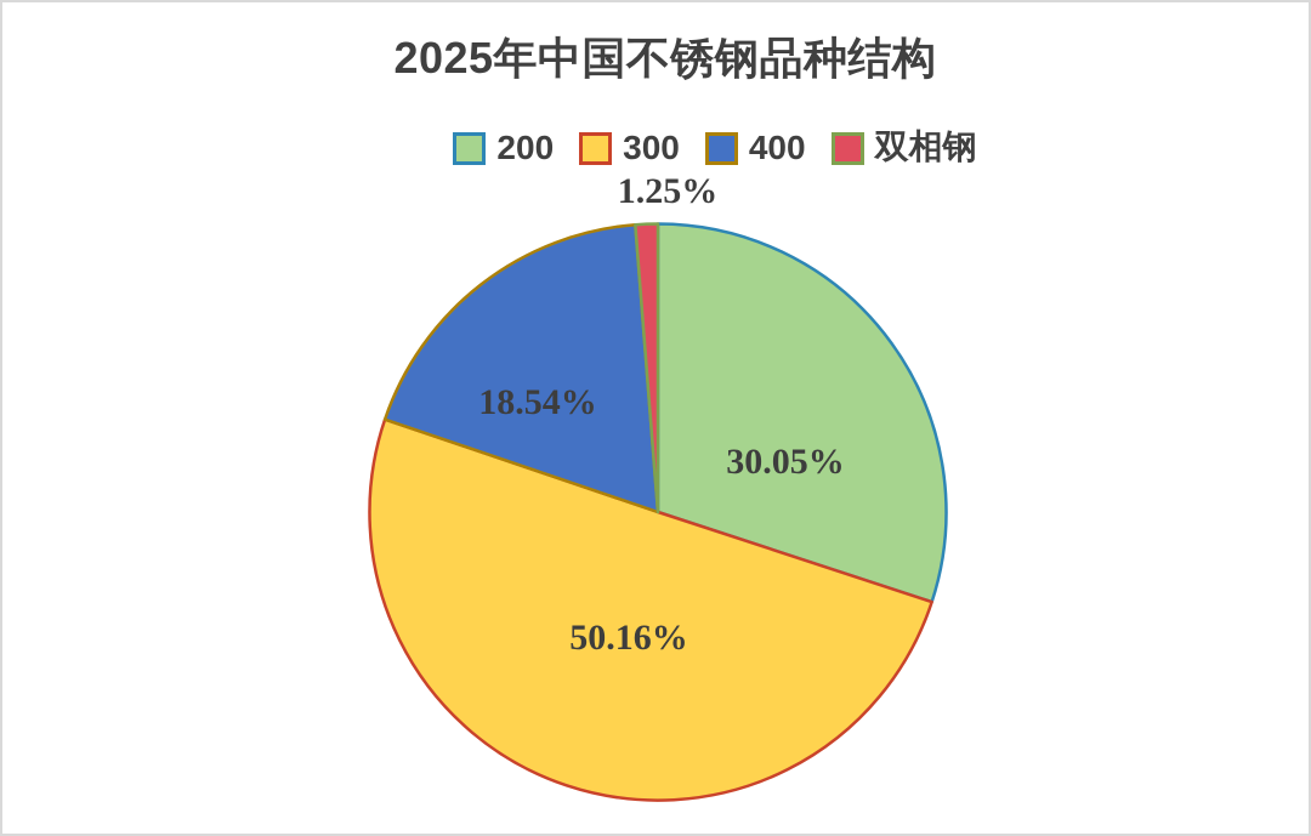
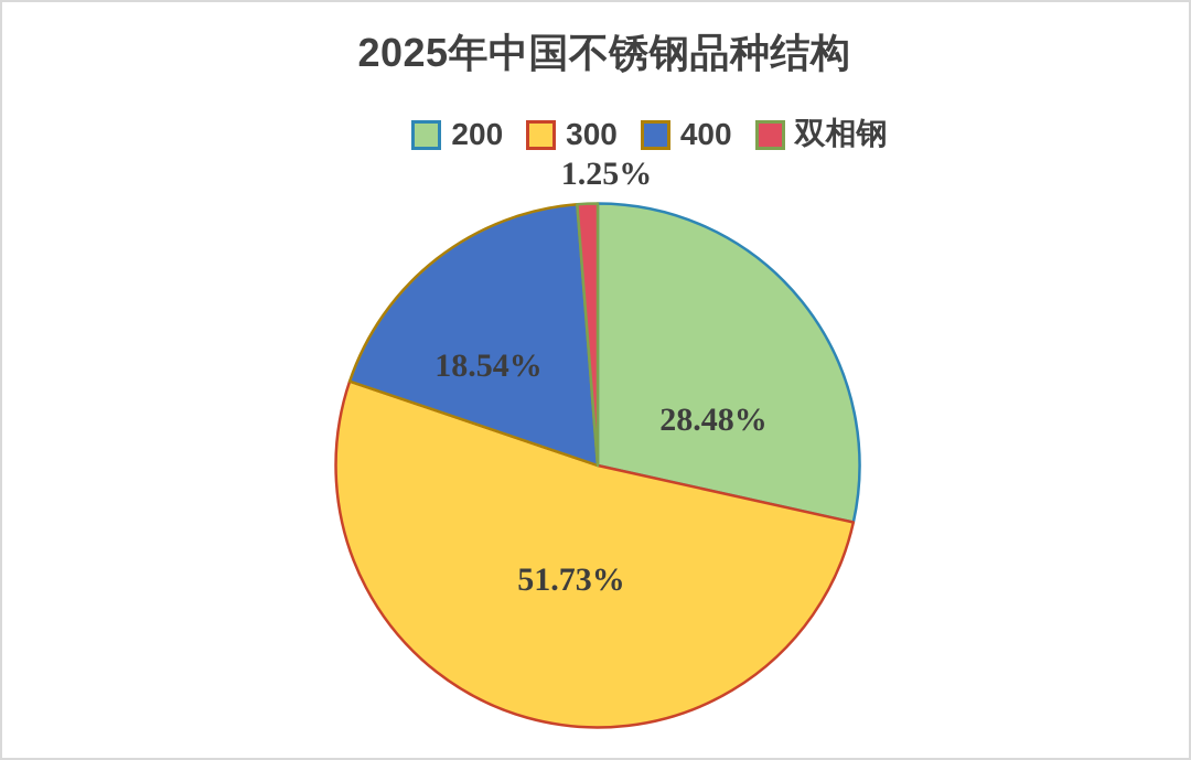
200: 30.05% -> 28.48%
300: 50.16% -> 51.73%
